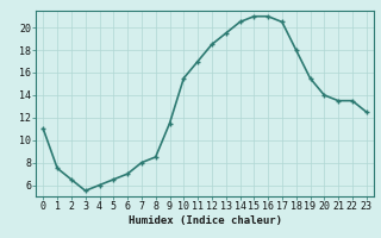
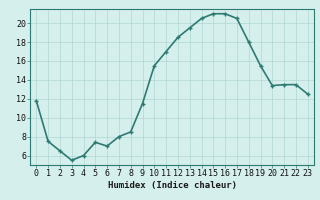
0: 11.0 -> 11.8
5: 6.5 -> 7.4
20: 14.0 -> 13.4
